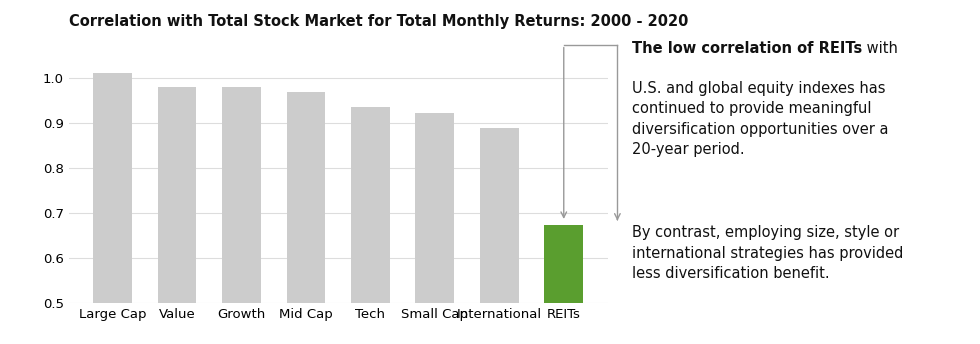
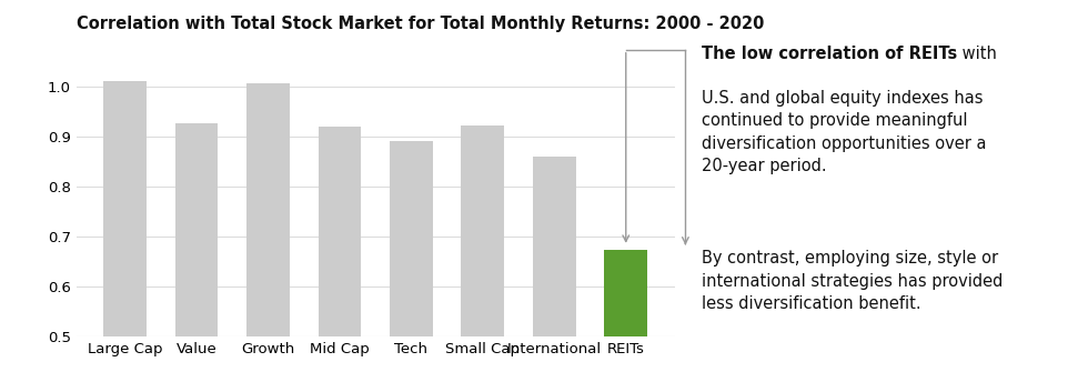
Value: 0.979 -> 0.925
Growth: 0.978 -> 1.005
Mid Cap: 0.967 -> 0.920
Tech: 0.935 -> 0.890
International: 0.888 -> 0.860
